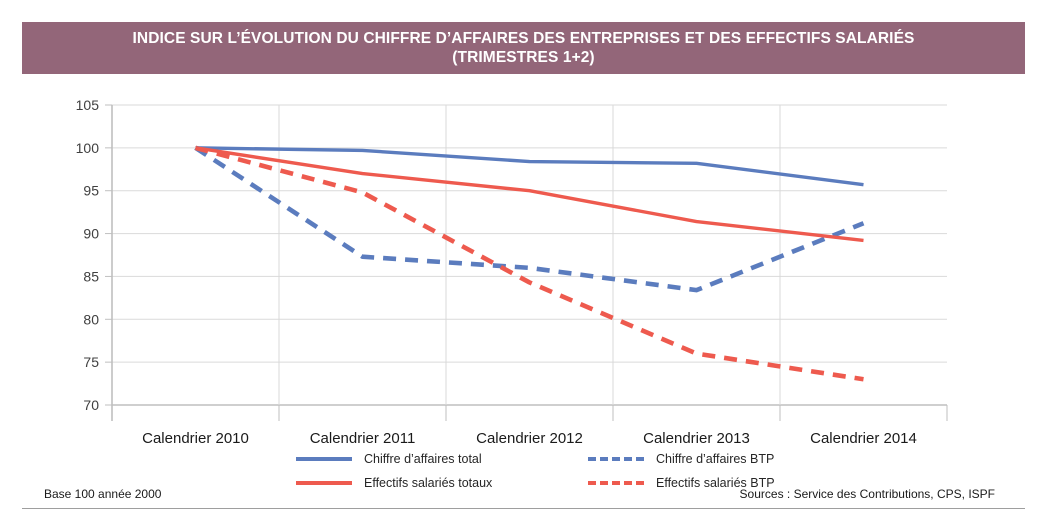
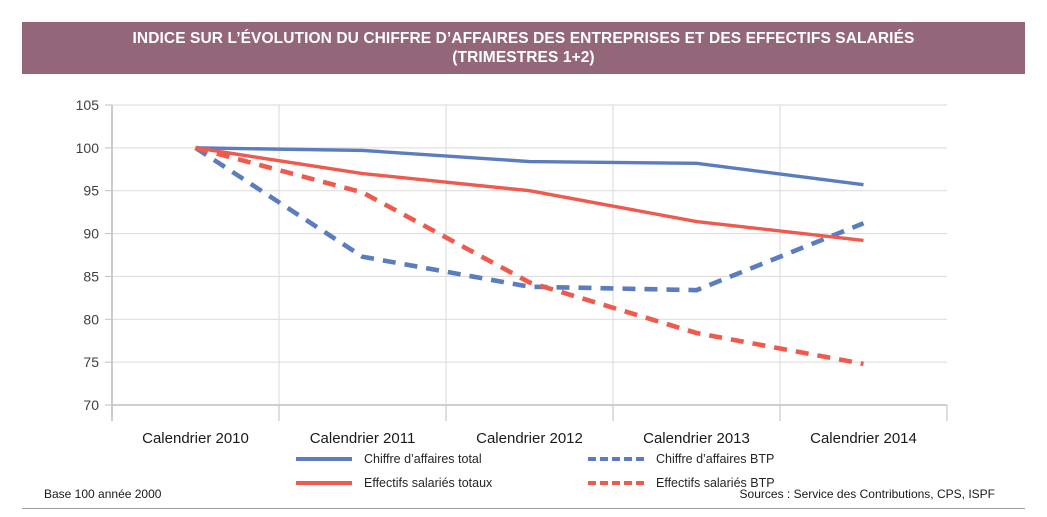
Chiffre d’affaires BTP/Calendrier 2012: 86 -> 84
Effectifs salariés BTP/Calendrier 2013: 76 -> 78
Effectifs salariés BTP/Calendrier 2014: 73 -> 75
